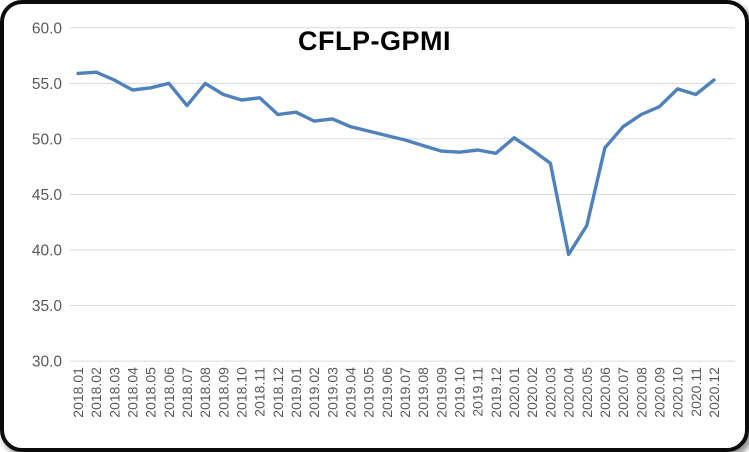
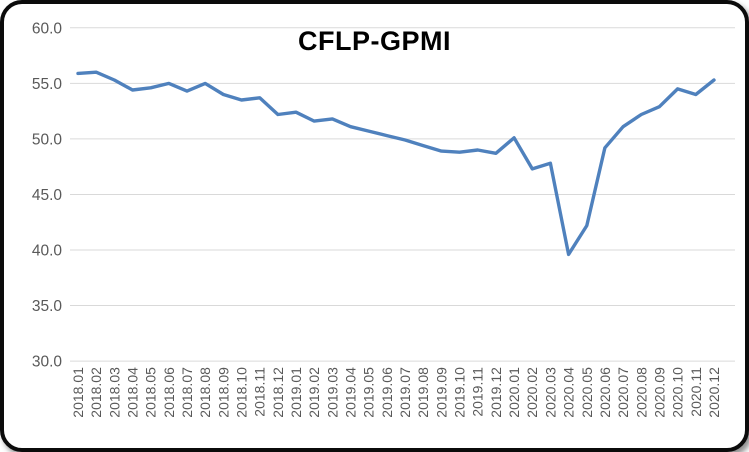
2018.07: 53.0 -> 54.3
2020.02: 49.0 -> 47.3
